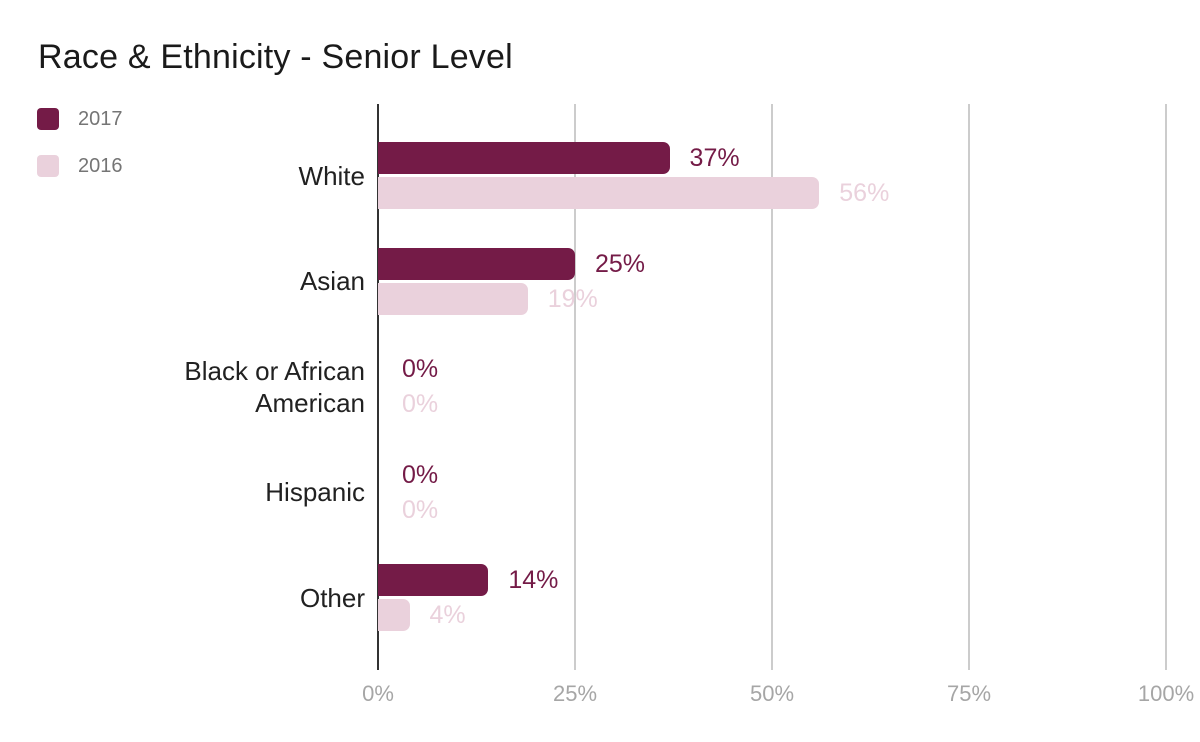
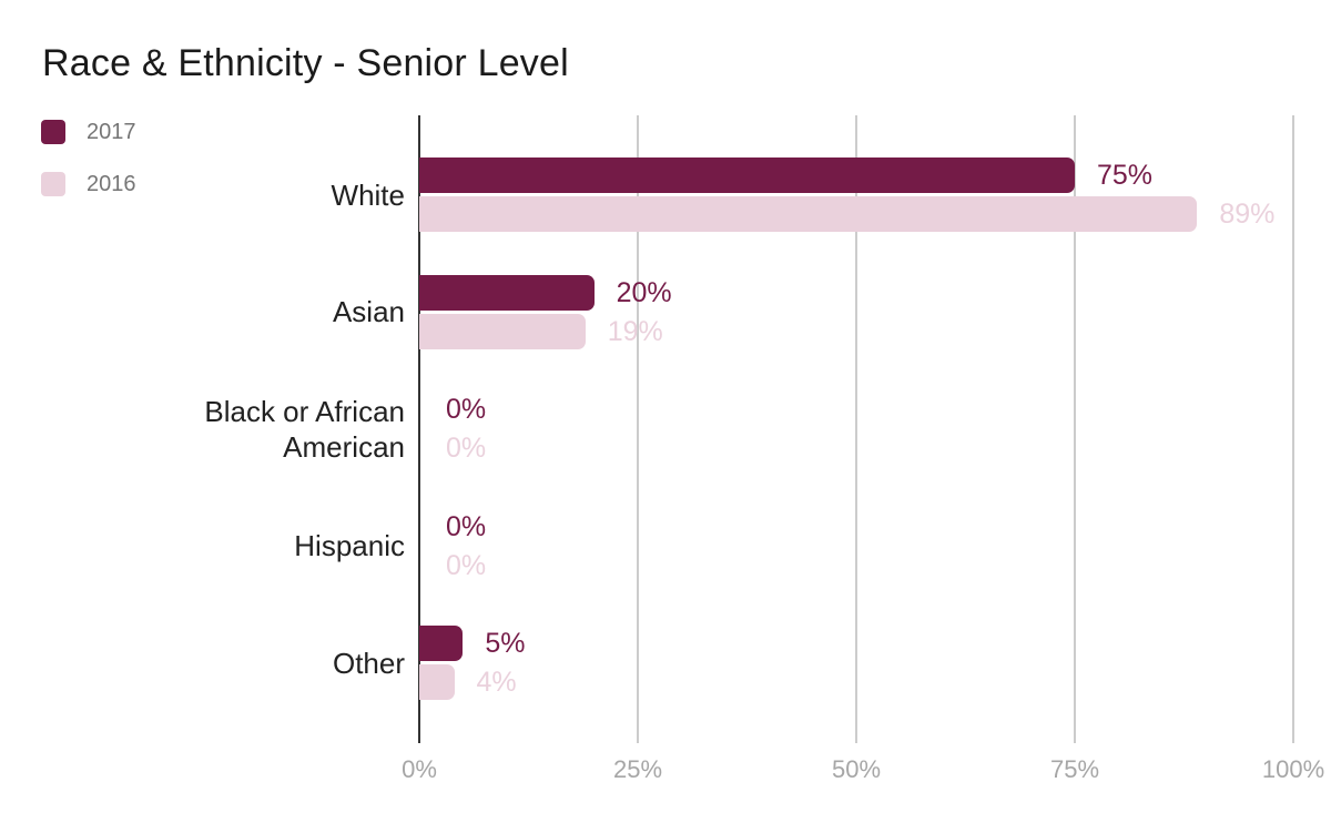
2017/White: 37% -> 75%
2016/White: 56% -> 89%
2017/Asian: 25% -> 20%
2017/Other: 14% -> 5%
